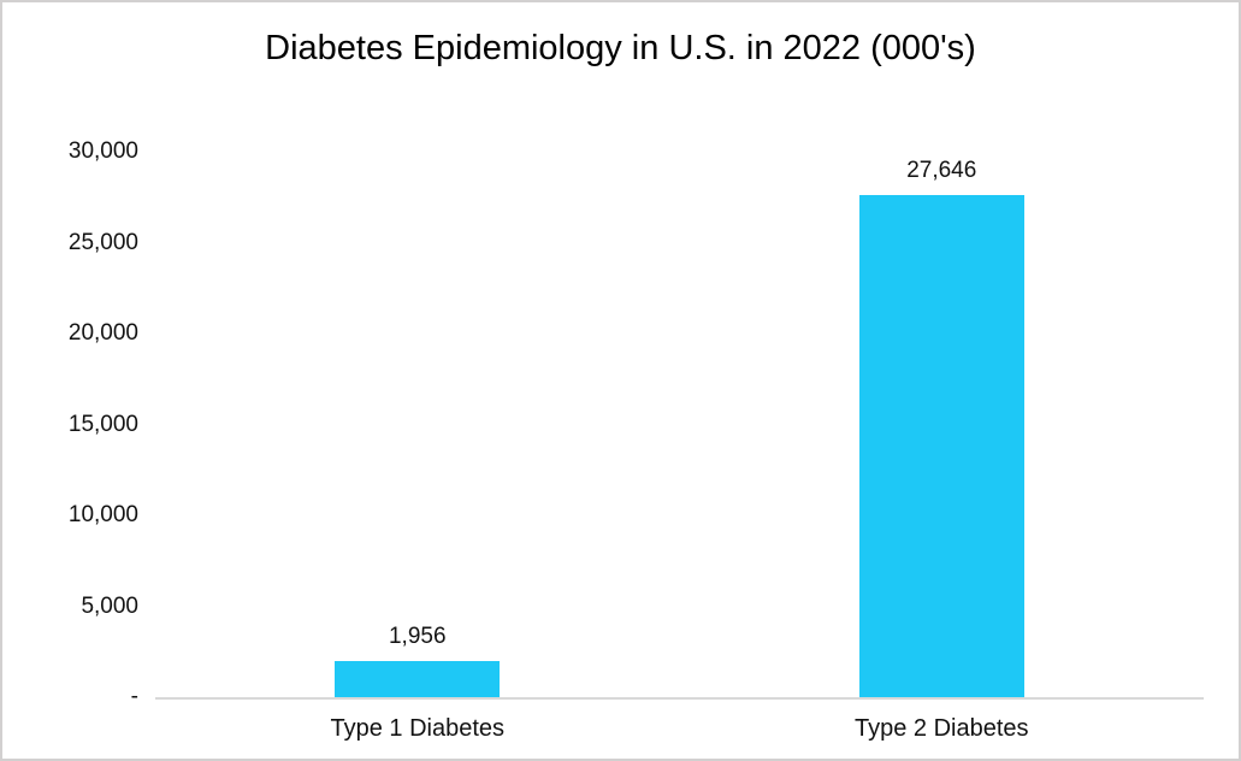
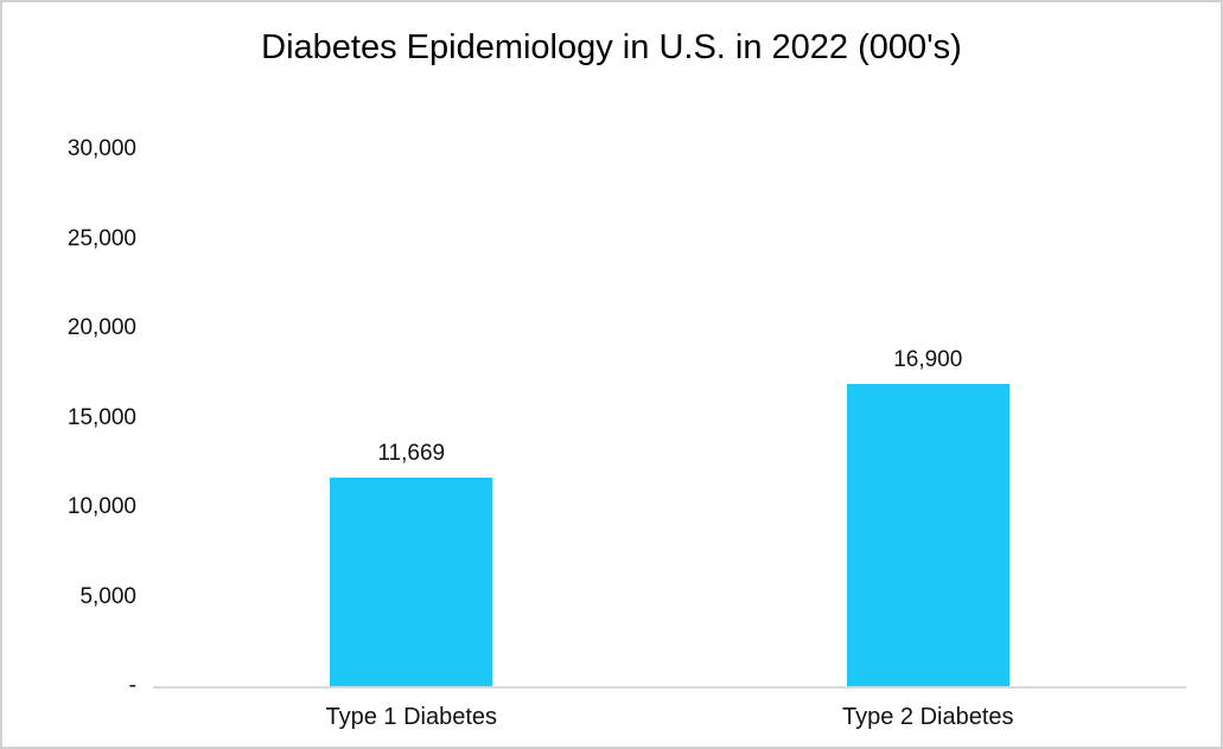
Type 1 Diabetes: 1,956 -> 11,669
Type 2 Diabetes: 27,646 -> 16,900
